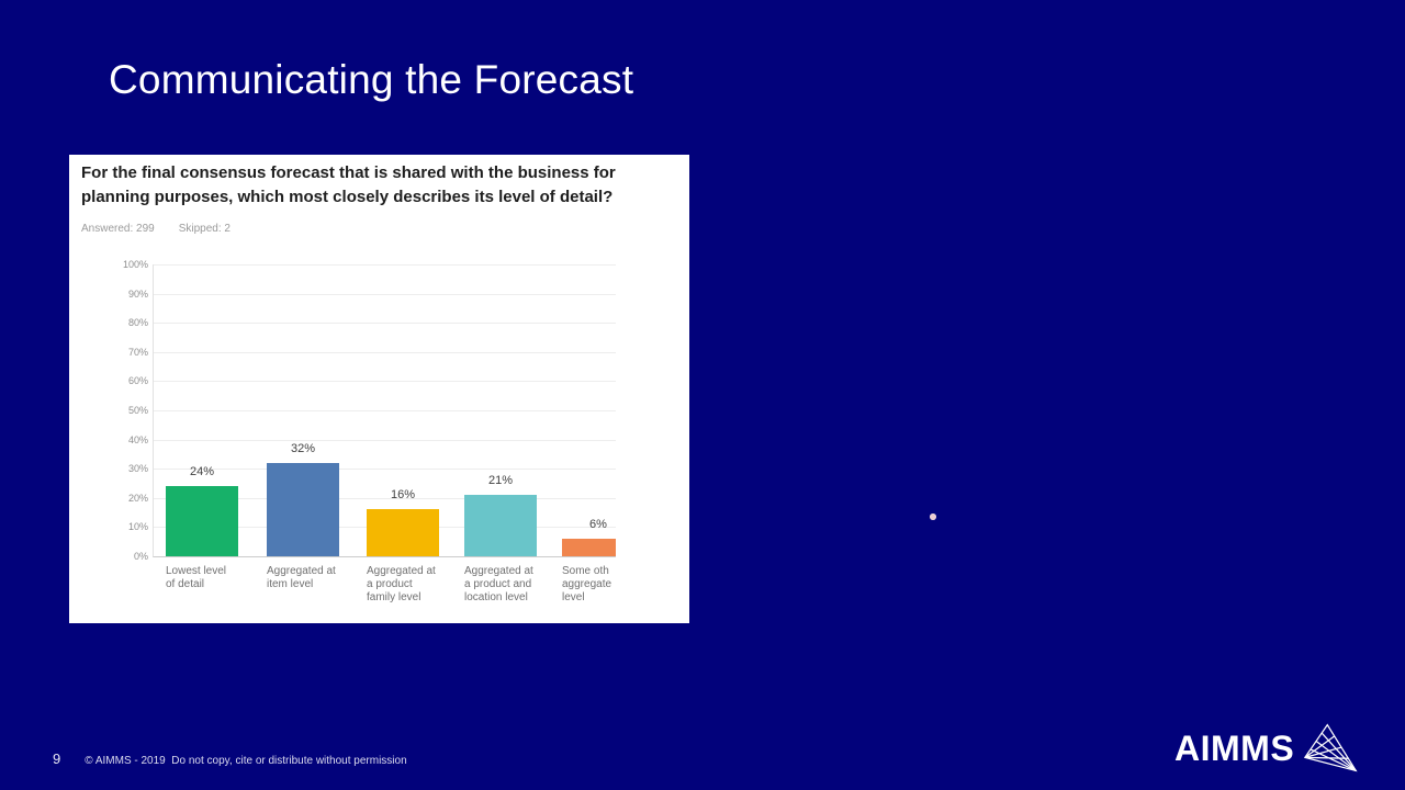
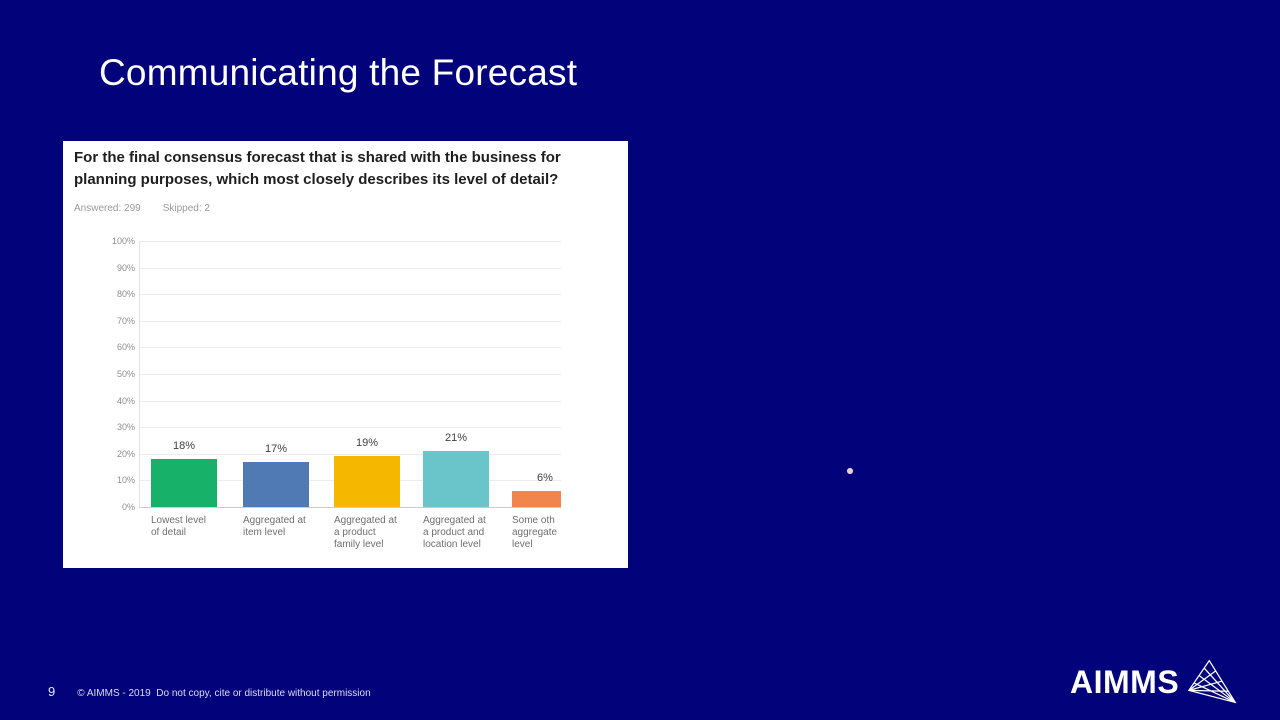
Lowest level of detail: 24% -> 18%
Aggregated at item level: 32% -> 17%
Aggregated at a product family level: 16% -> 19%
